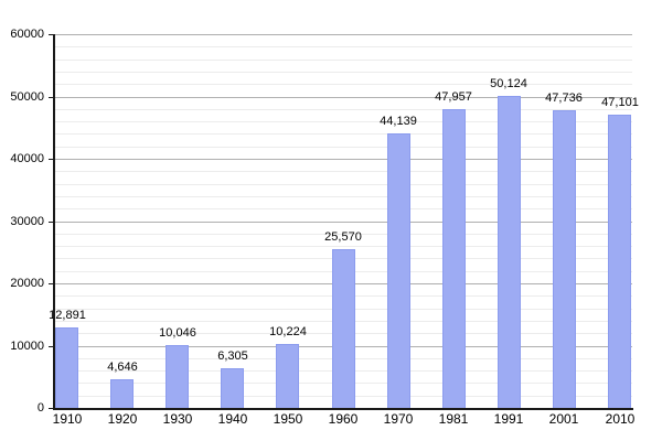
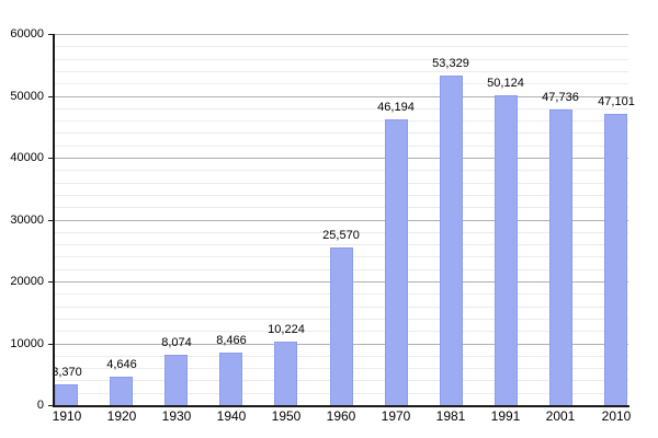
1910: 12,891 -> 3,370
1930: 10,046 -> 8,074
1940: 6,305 -> 8,466
1970: 44,139 -> 46,194
1981: 47,957 -> 53,329
